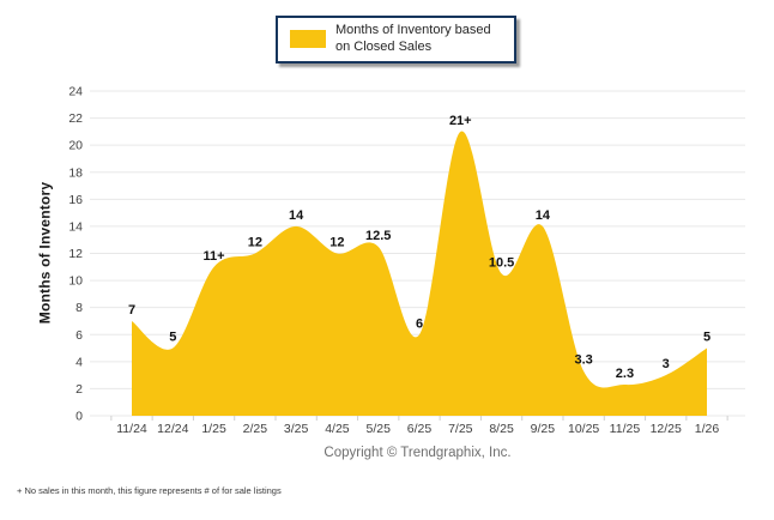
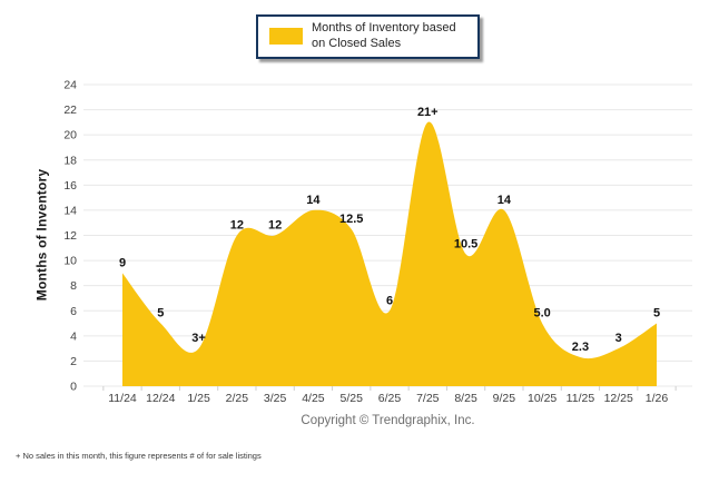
11/24: 7 -> 9
1/25: 11 -> 3
3/25: 14 -> 12
4/25: 12 -> 14
10/25: 3.3 -> 5.0
